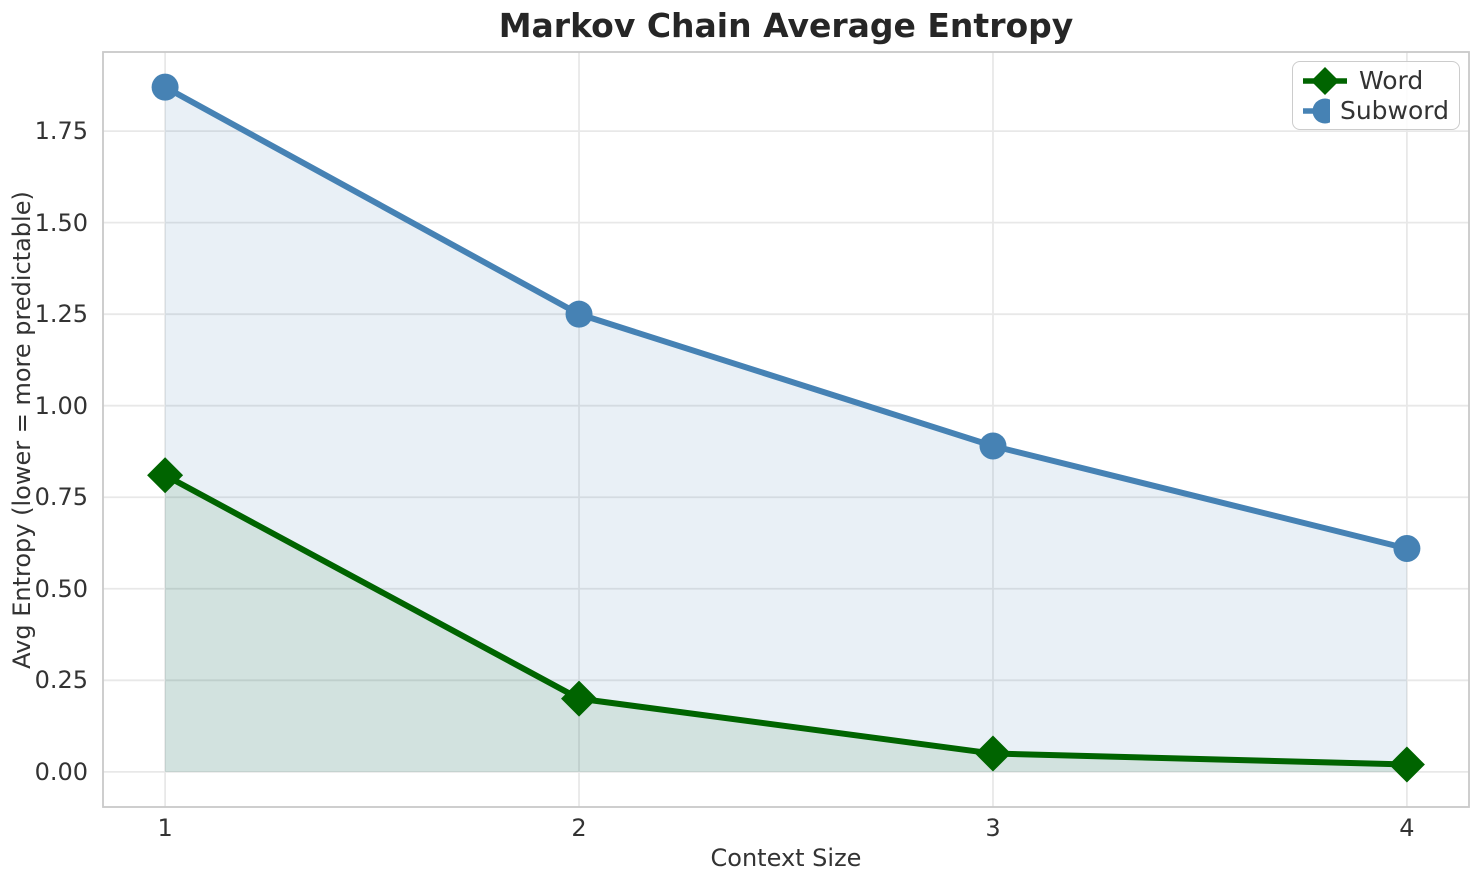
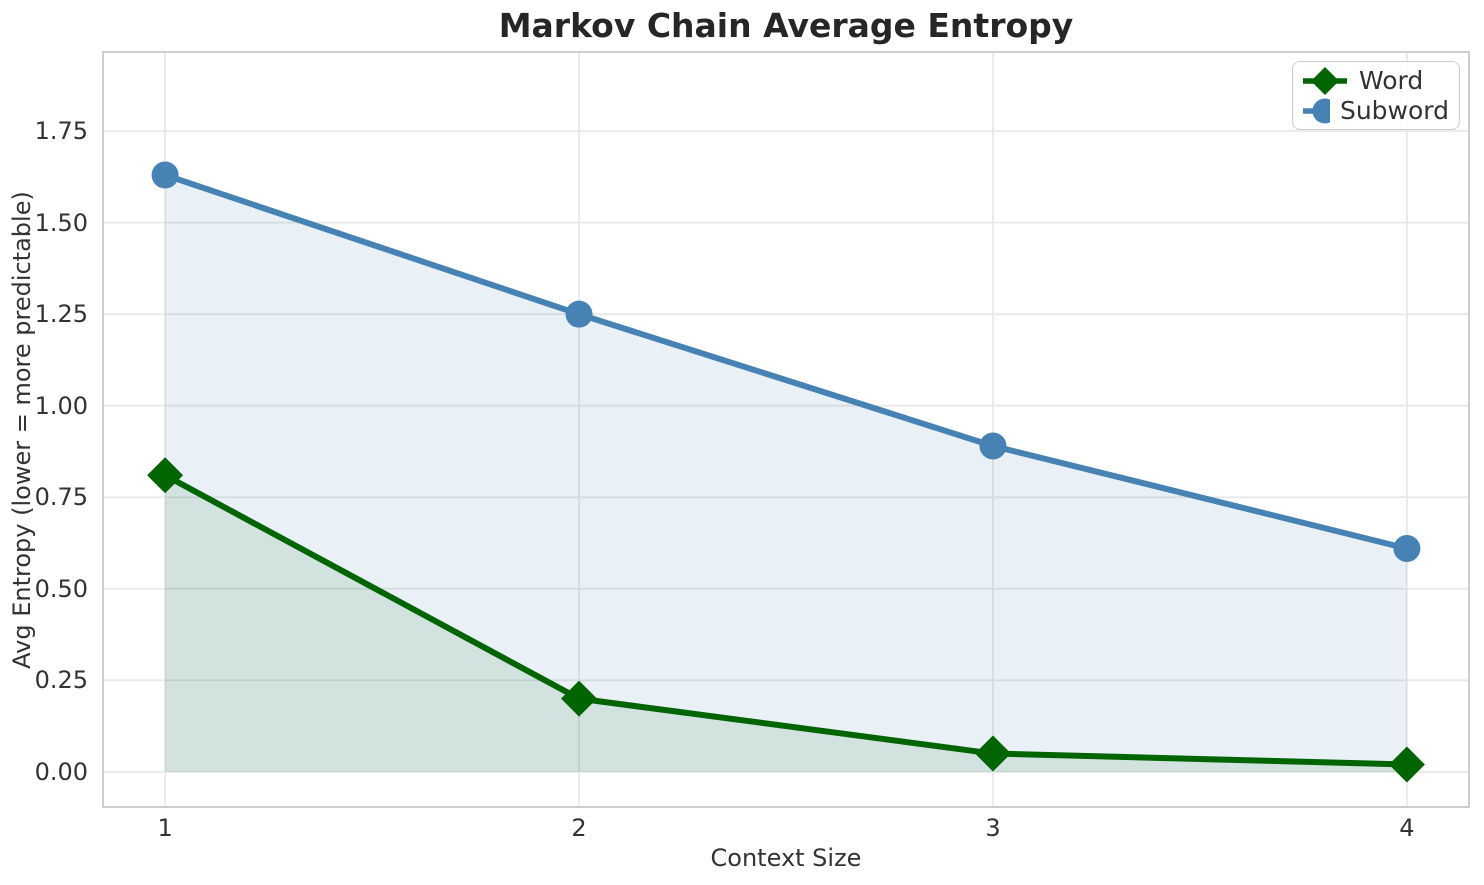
Subword/1: 1.87 -> 1.63
